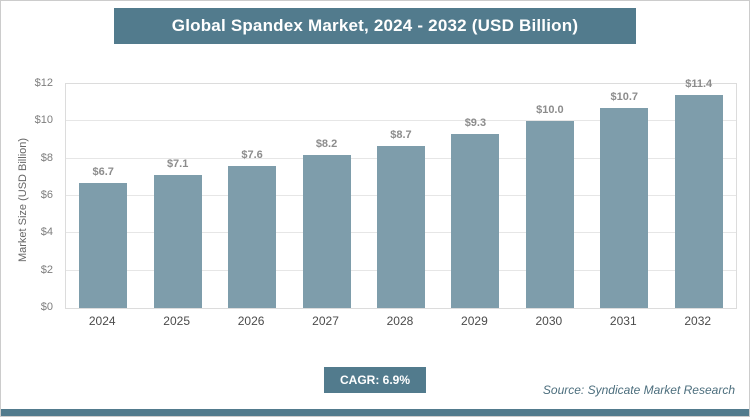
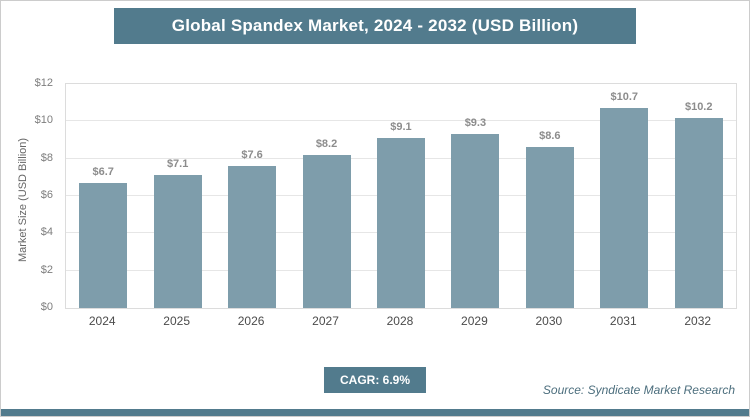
2028: $8.7 -> $9.1
2030: $10.0 -> $8.6
2032: $11.4 -> $10.2
